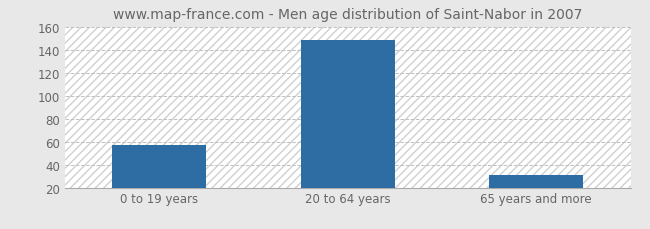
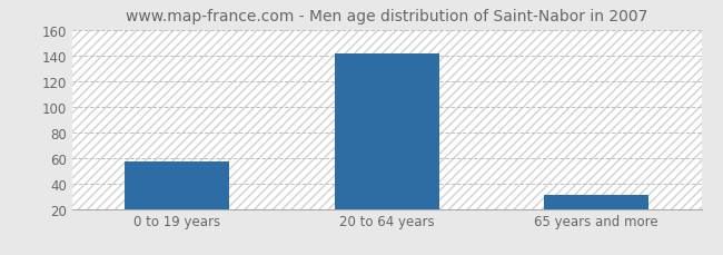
20 to 64 years: 148 -> 141
